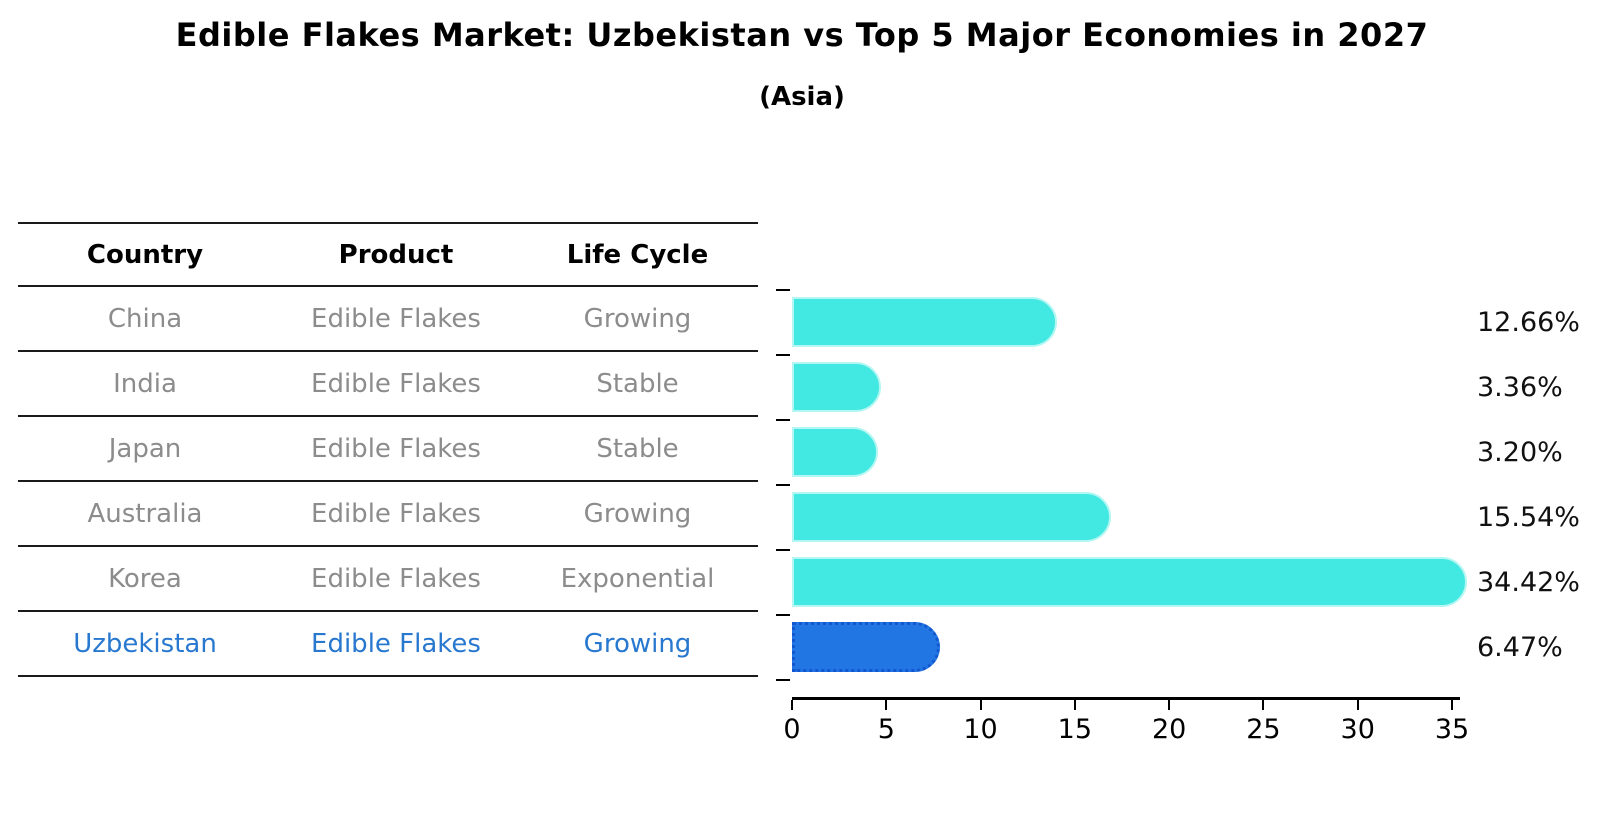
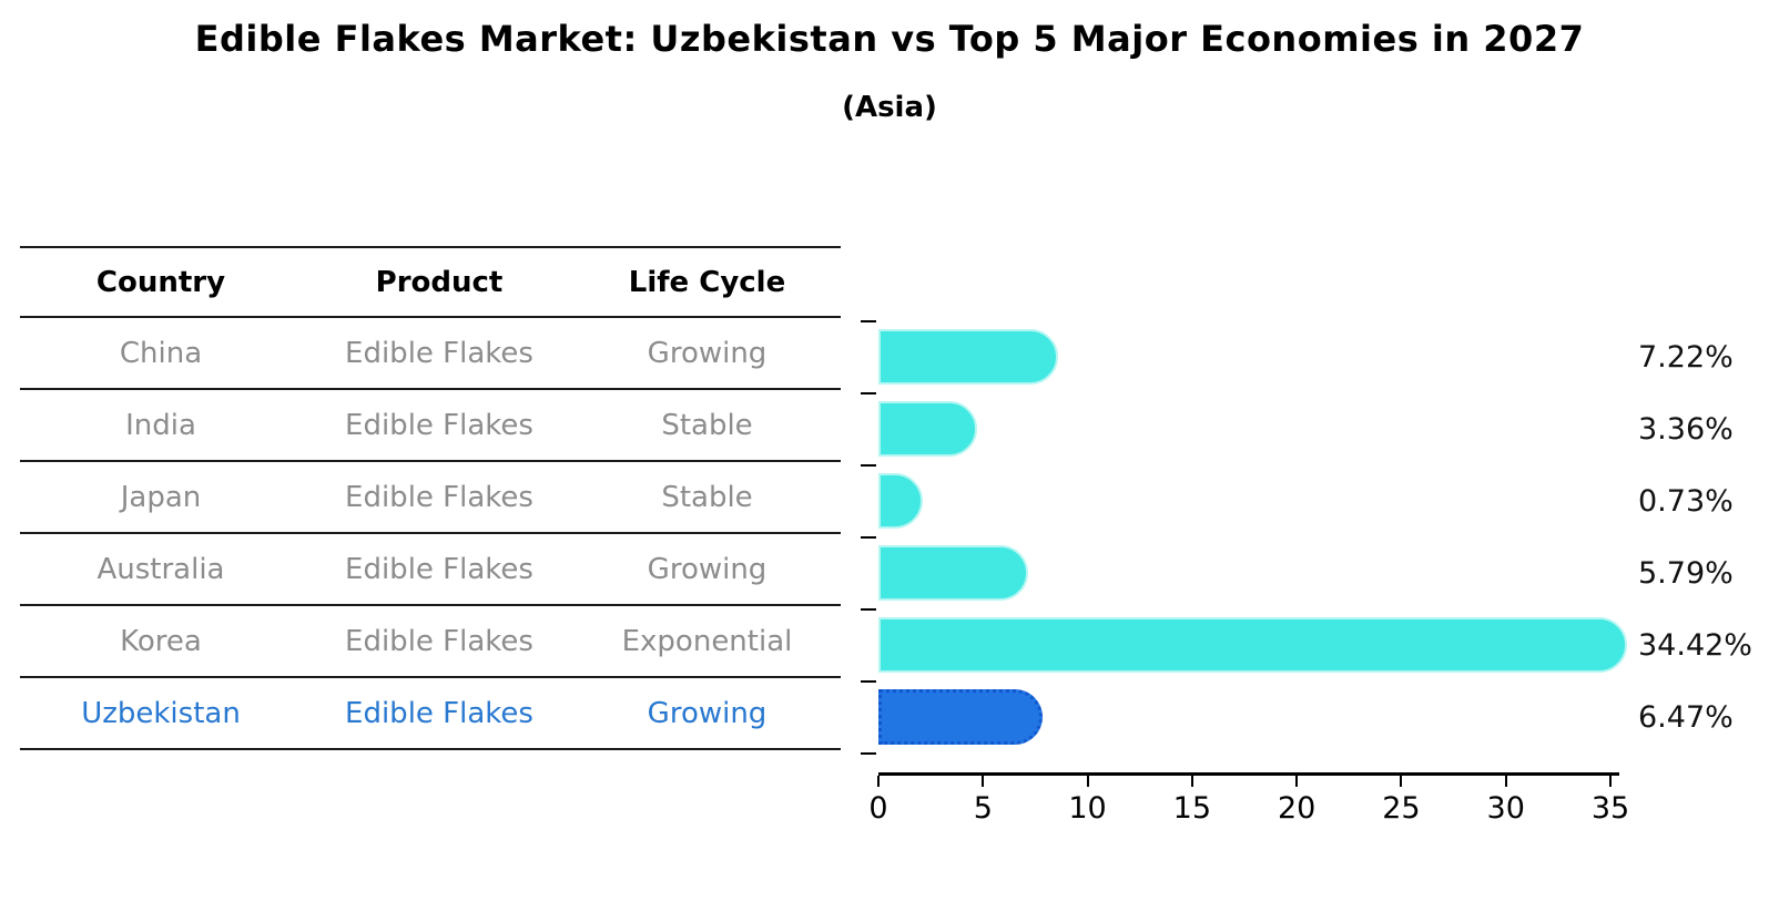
China: 12.66% -> 7.22%
Japan: 3.20% -> 0.73%
Australia: 15.54% -> 5.79%
